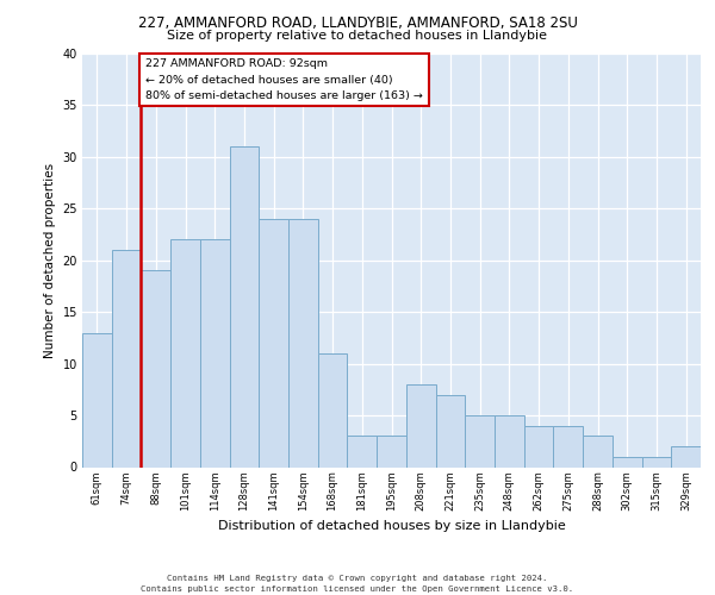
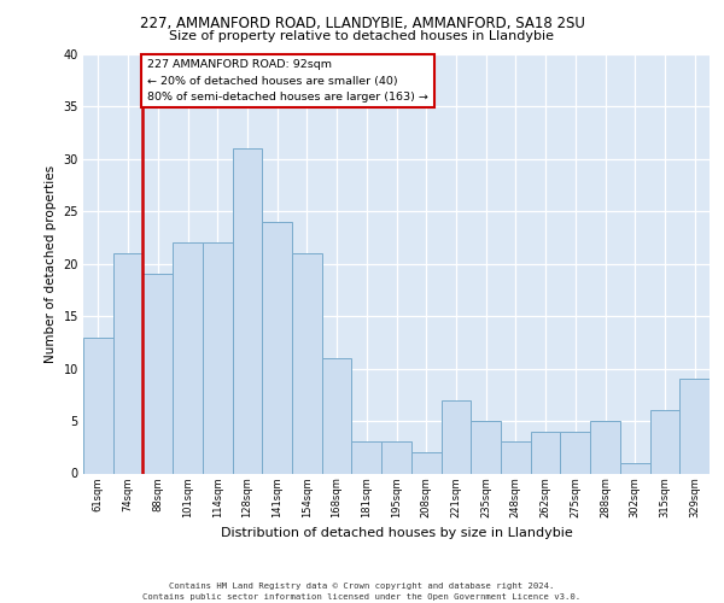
154sqm: 24 -> 21
208sqm: 8 -> 2
248sqm: 5 -> 3
288sqm: 3 -> 5
315sqm: 1 -> 6
329sqm: 2 -> 9
